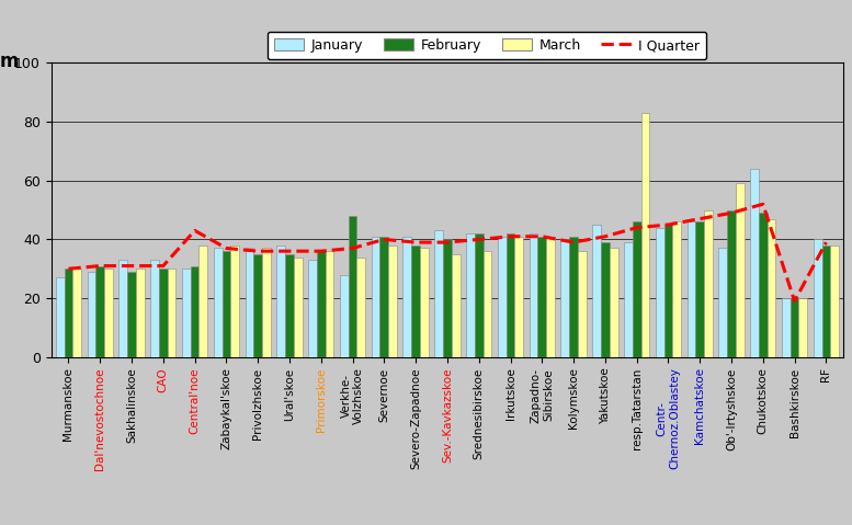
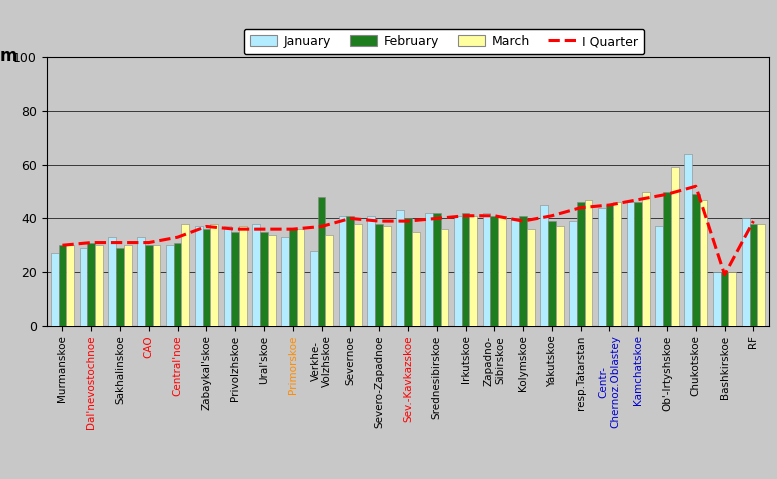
I Quarter/Central'noe: 43 -> 33
March/resp.Tatarstan: 83 -> 47
